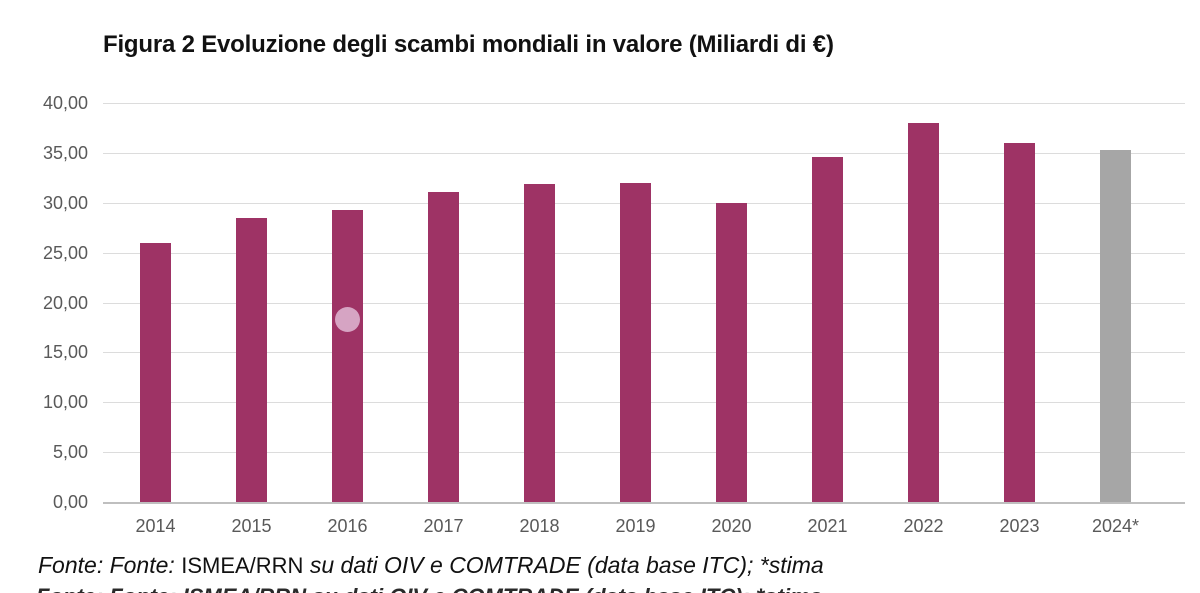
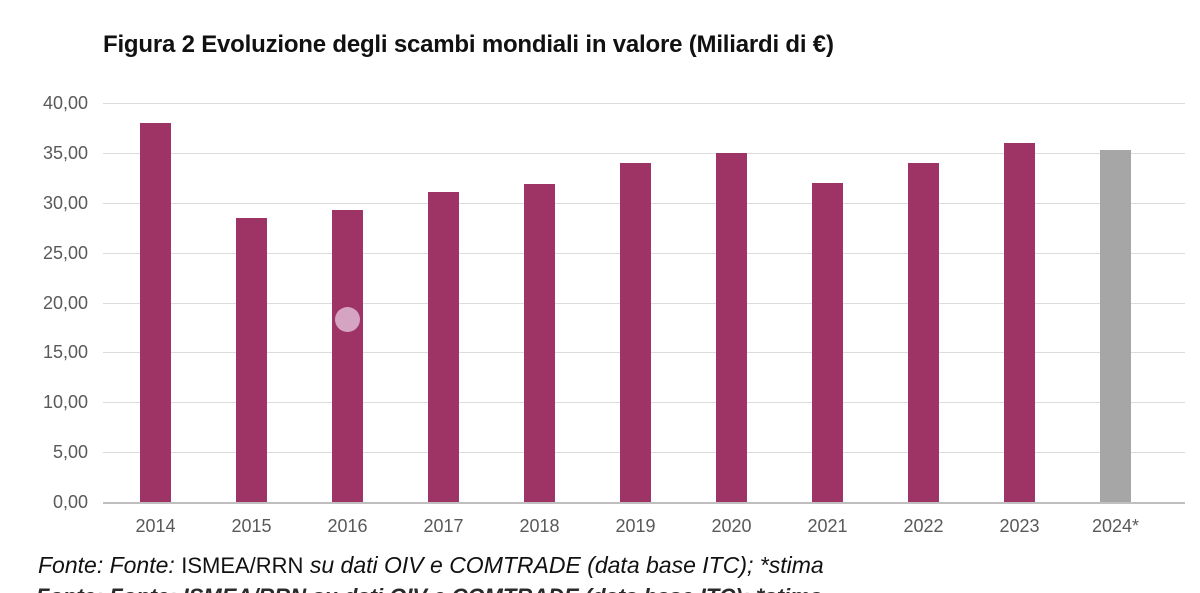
2014: 26 -> 38
2019: 32 -> 34
2020: 30 -> 35
2021: 35 -> 32
2022: 38 -> 34
